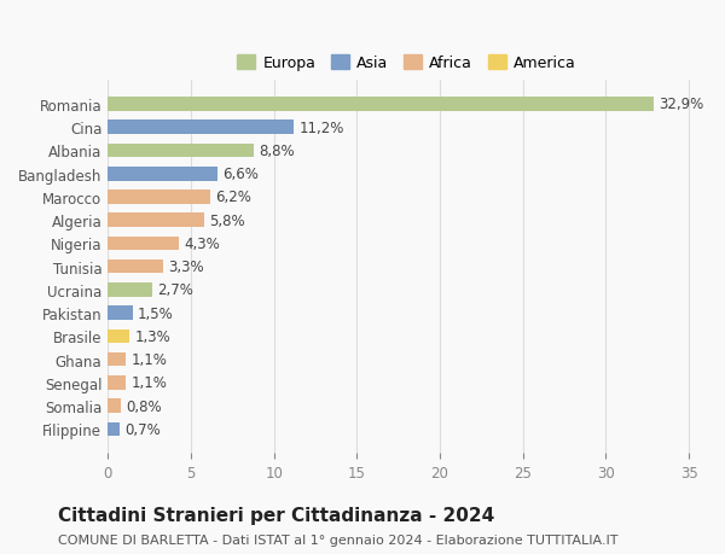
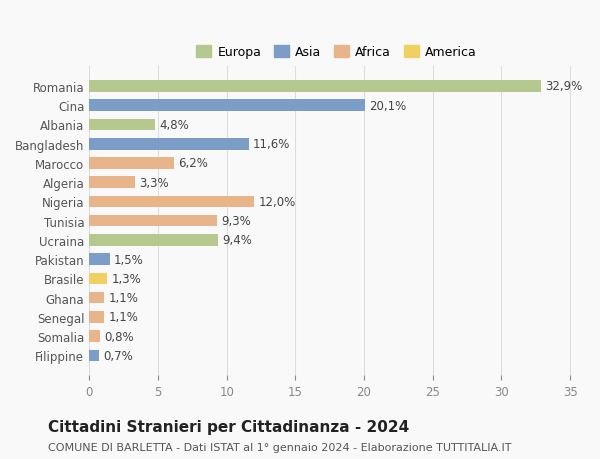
Cina: 11,2% -> 20,1%
Albania: 8,8% -> 4,8%
Bangladesh: 6,6% -> 11,6%
Algeria: 5,8% -> 3,3%
Nigeria: 4,3% -> 12,0%
Tunisia: 3,3% -> 9,3%
Ucraina: 2,7% -> 9,4%
